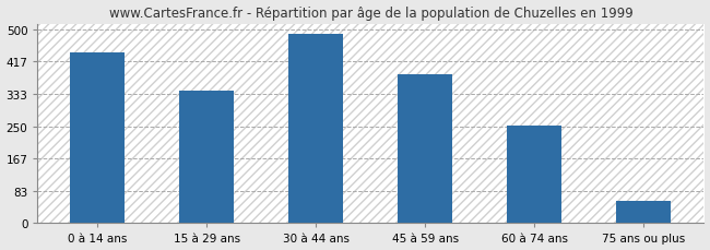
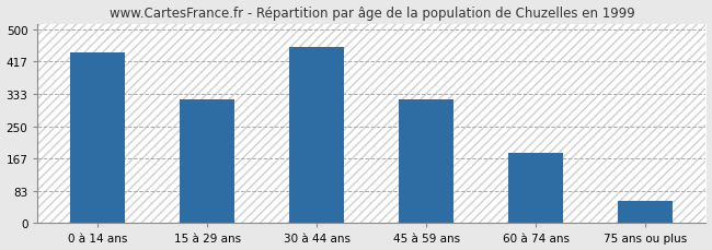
15 à 29 ans: 342 -> 320
30 à 44 ans: 487 -> 455
45 à 59 ans: 385 -> 320
60 à 74 ans: 252 -> 180
